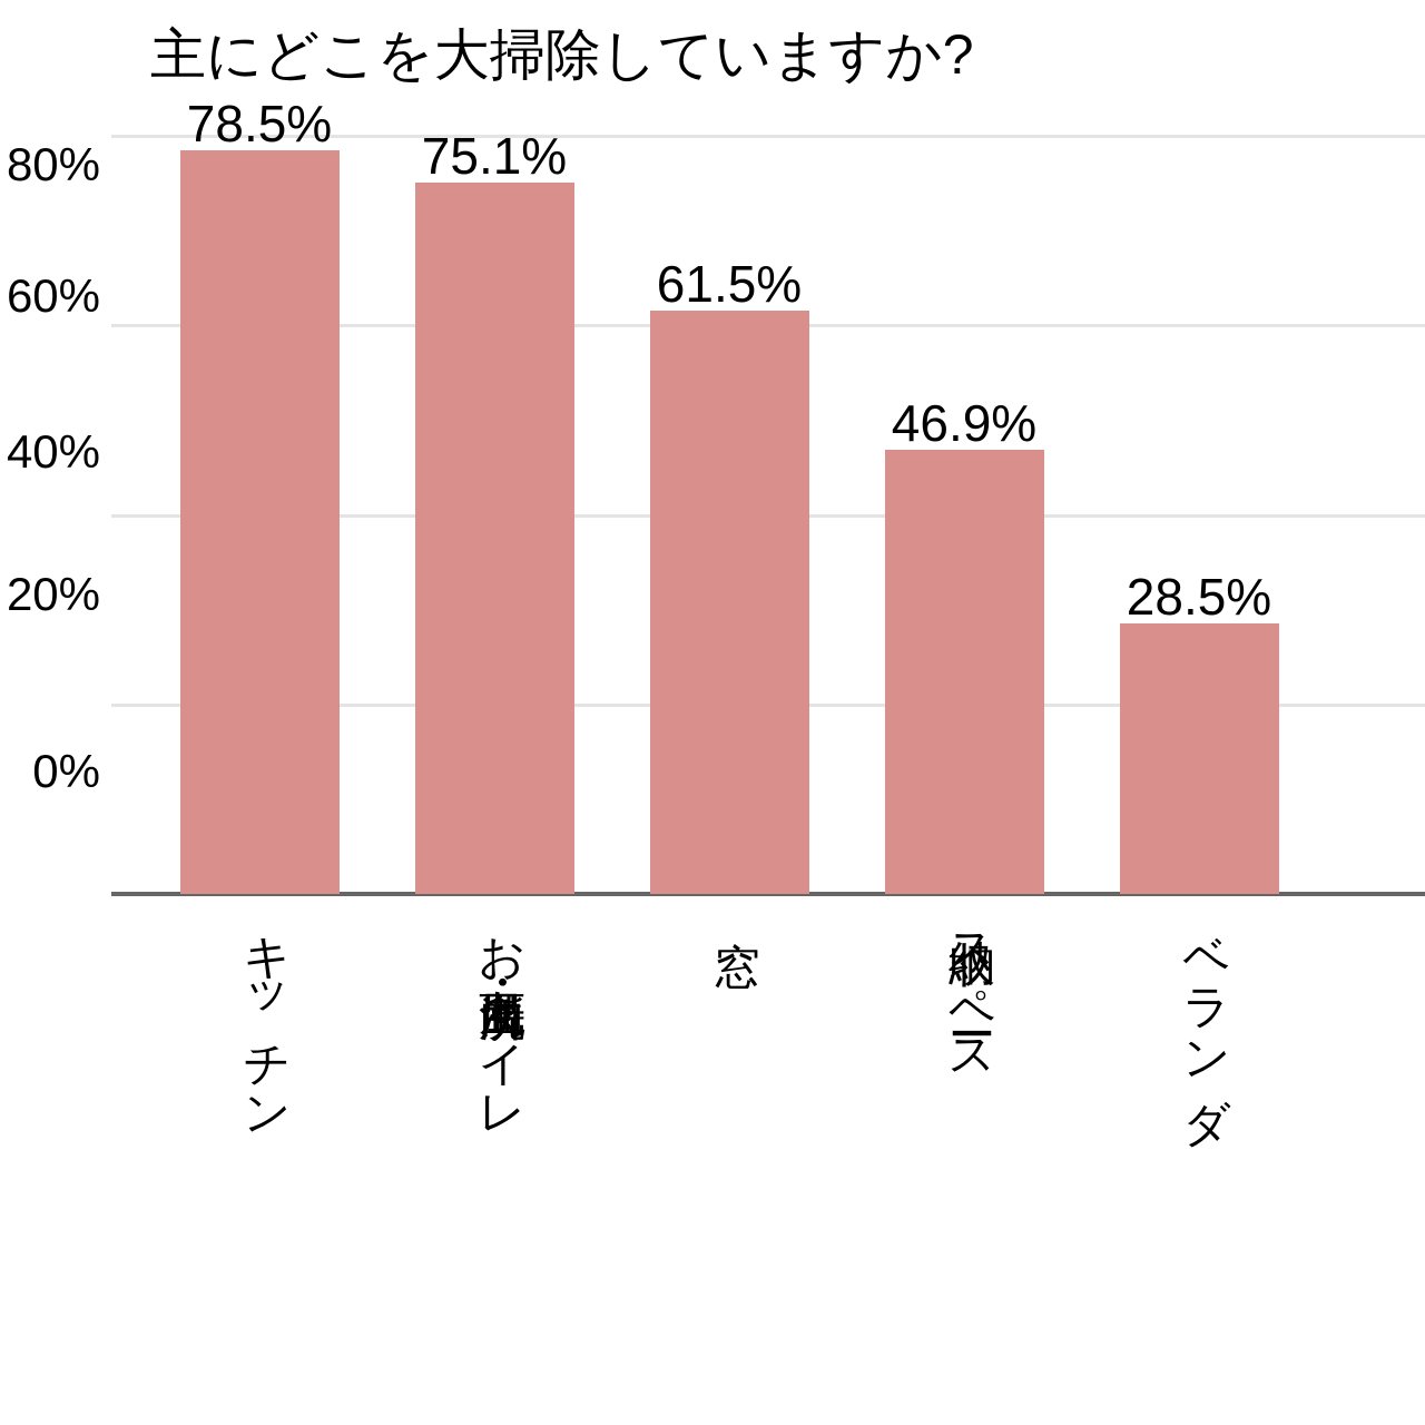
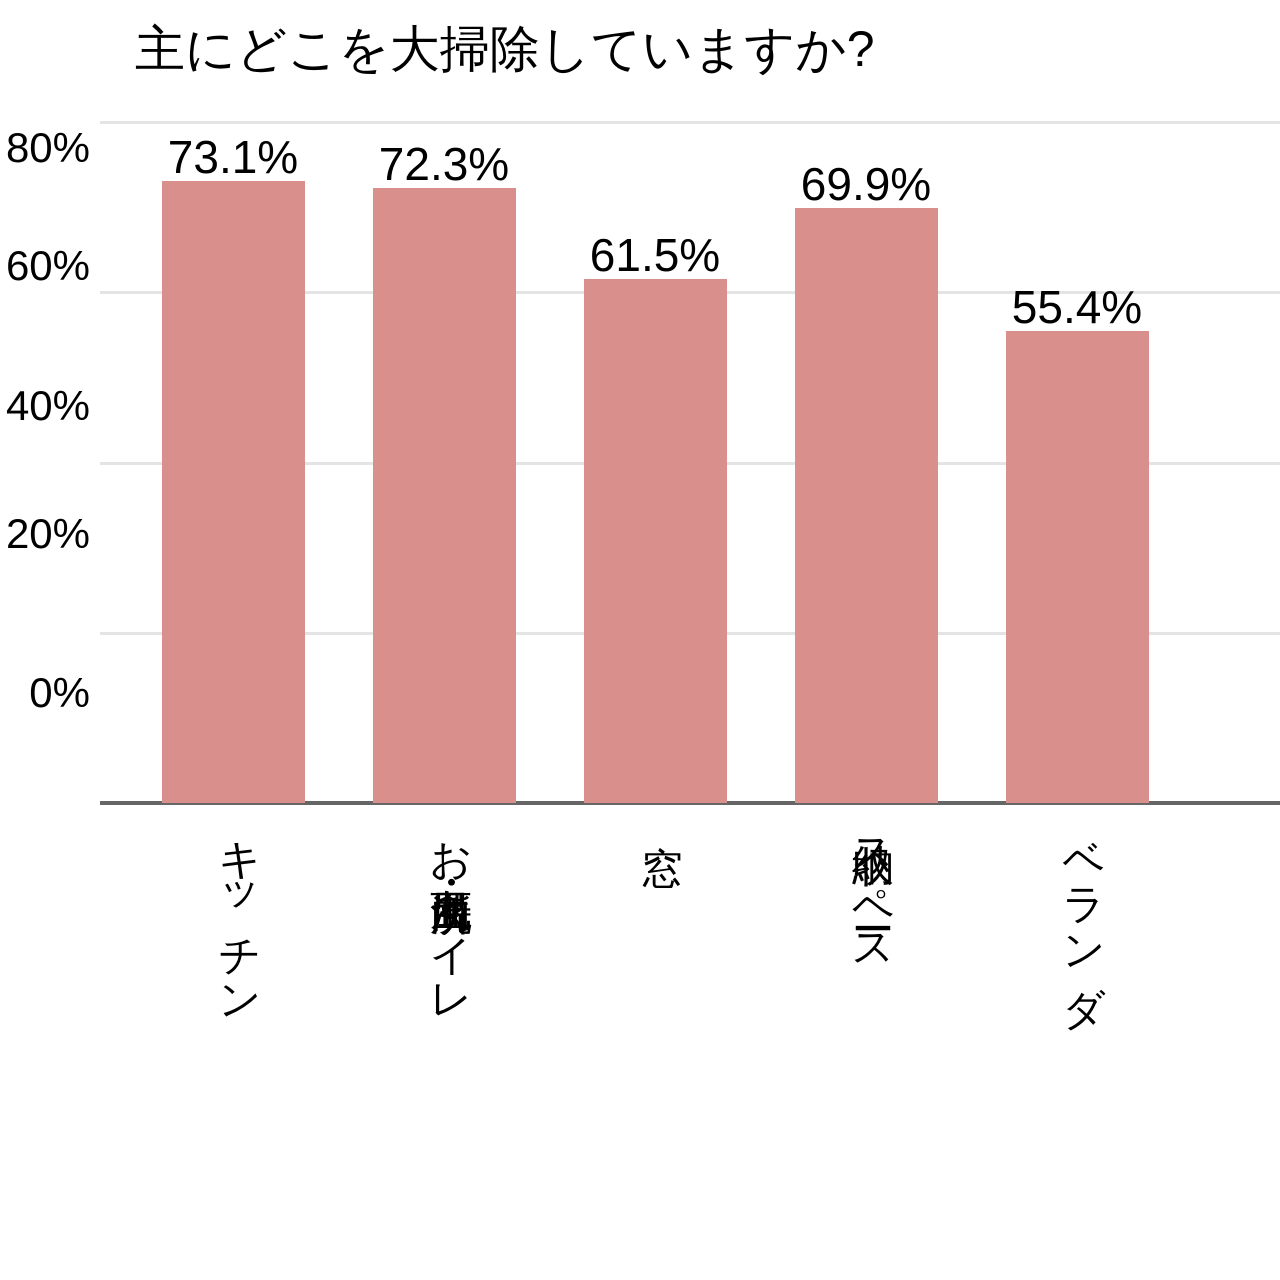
キッチン: 78.5% -> 73.1%
お風呂・洗面所・トイレ: 75.1% -> 72.3%
収納スペース: 46.9% -> 69.9%
ベランダ: 28.5% -> 55.4%
